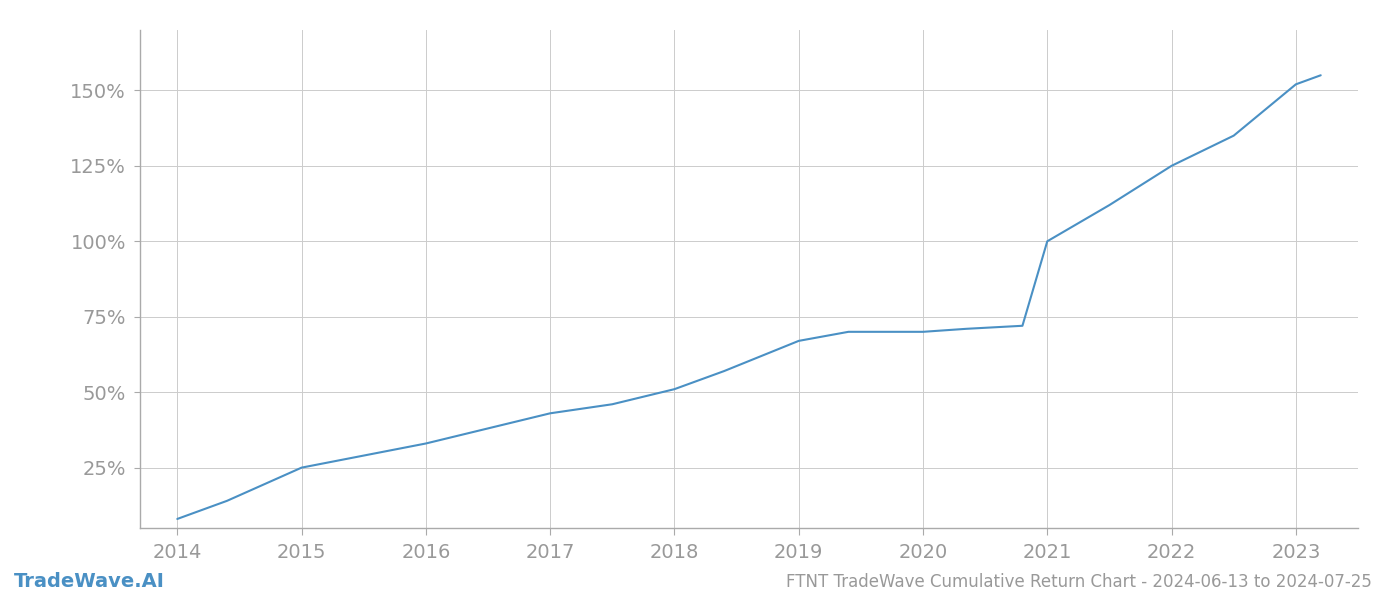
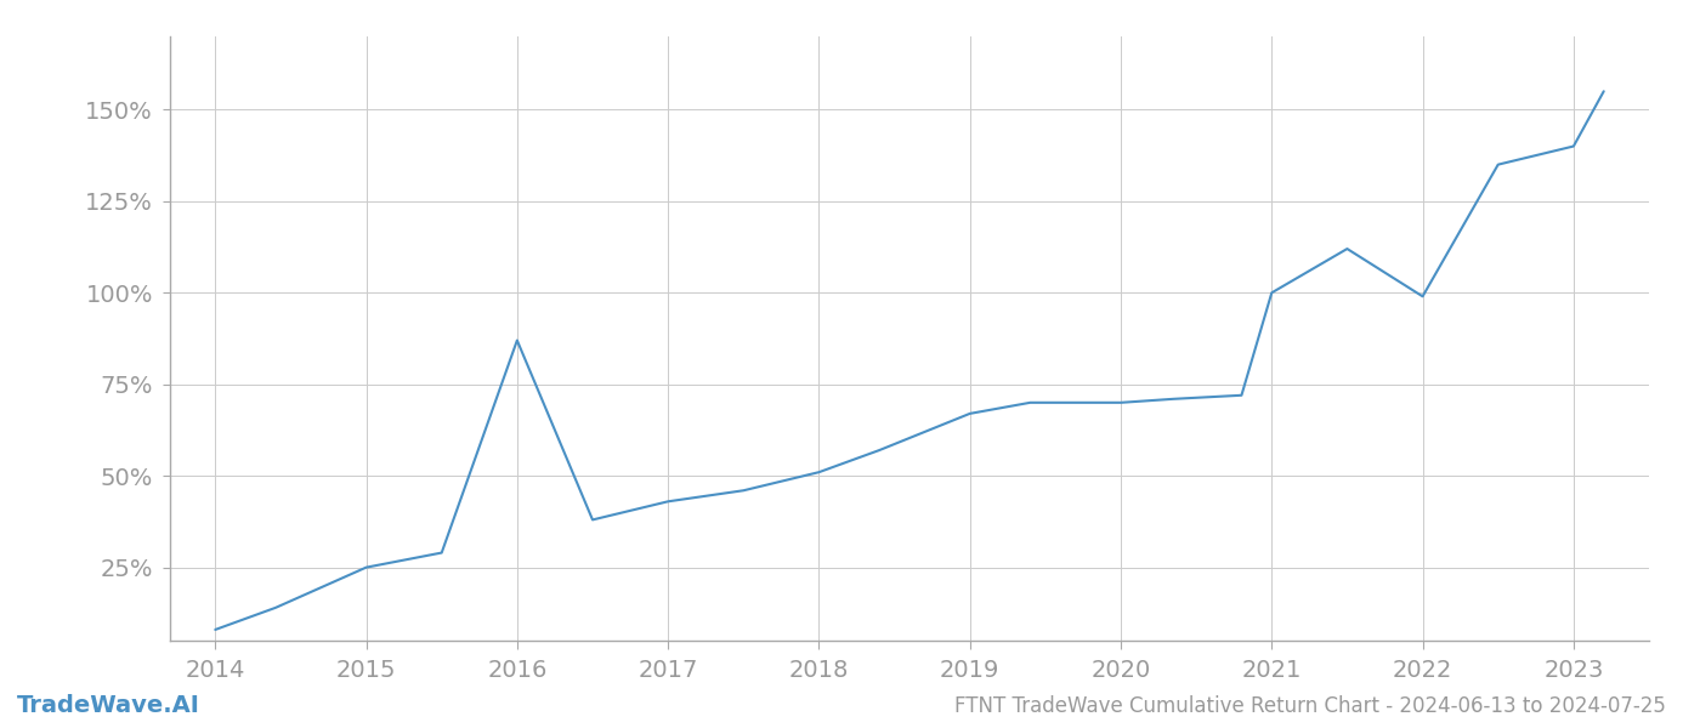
2016: 33% -> 87%
2022: 125% -> 99%
2023: 152% -> 140%
